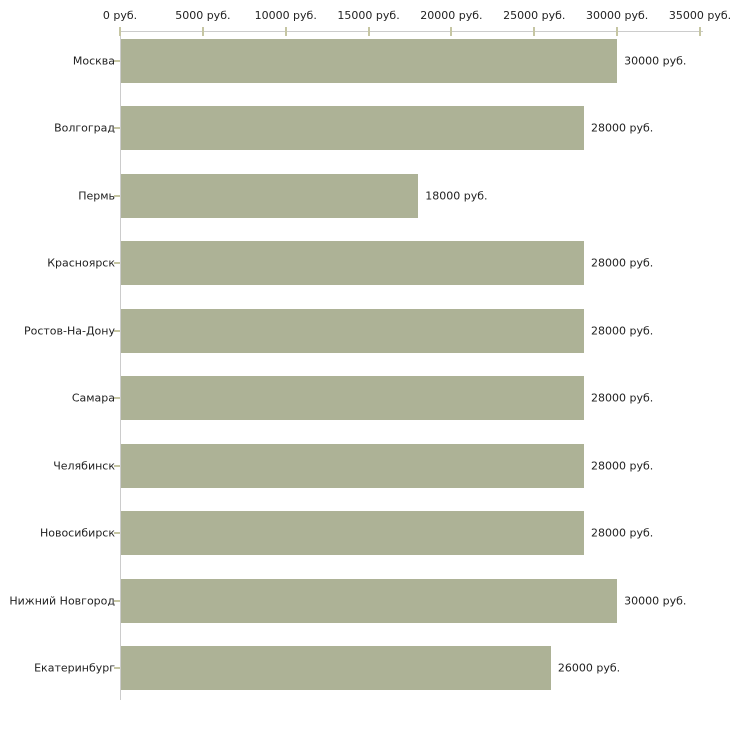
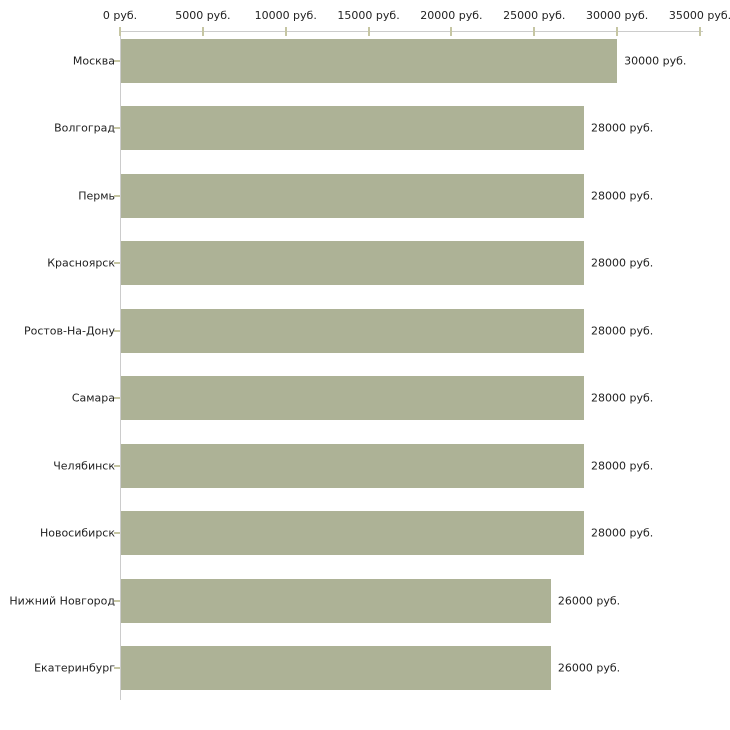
Пермь: 18000 -> 28000
Нижний Новгород: 30000 -> 26000
